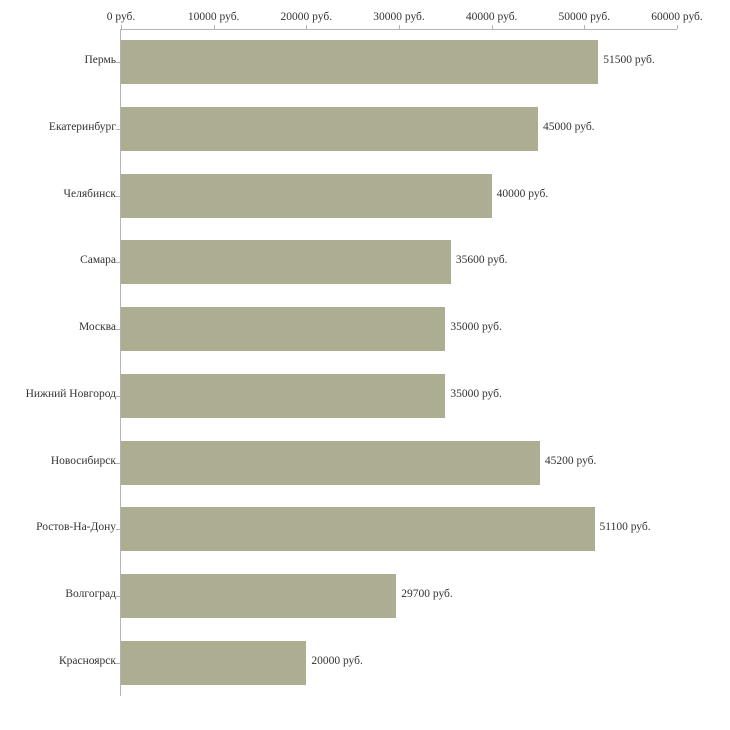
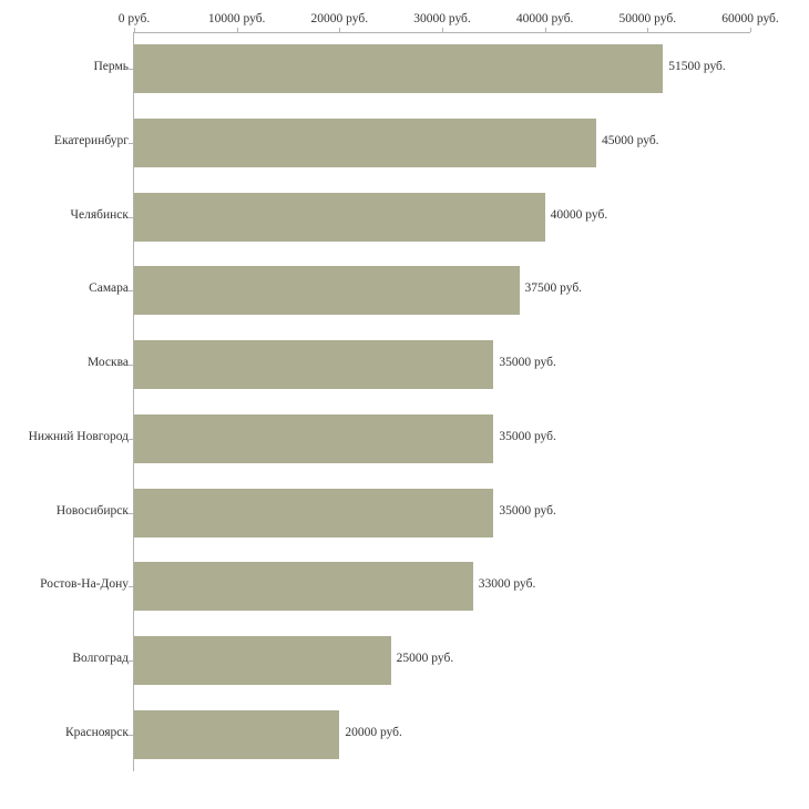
Самара: 35600 -> 37500
Новосибирск: 45200 -> 35000
Ростов-На-Дону: 51100 -> 33000
Волгоград: 29700 -> 25000
